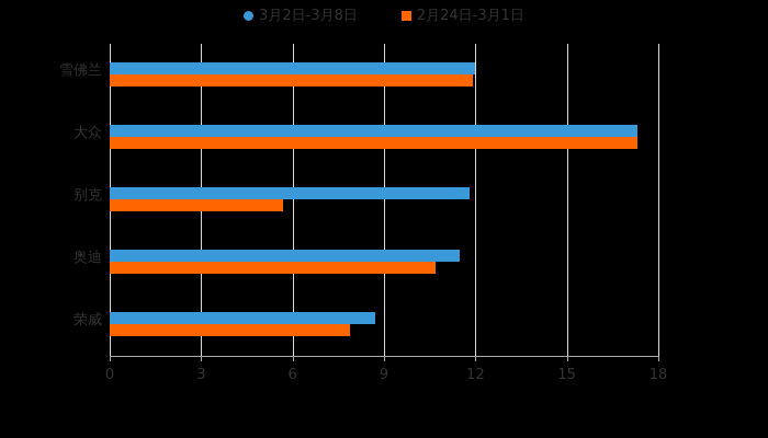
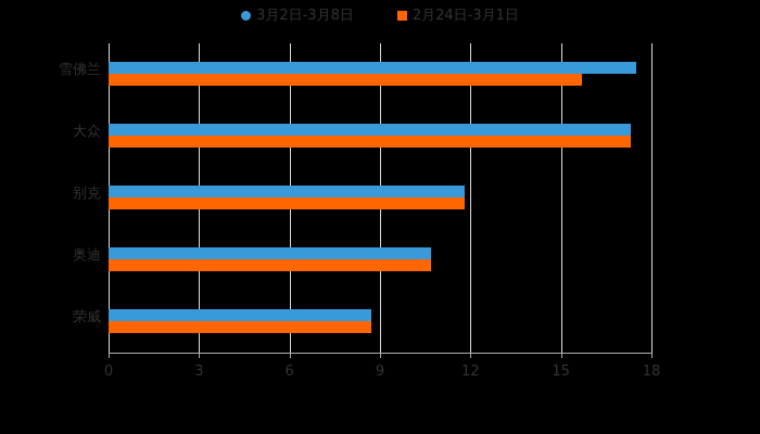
3月2日-3月8日/雪佛兰: 12.0 -> 17.5
2月24日-3月1日/雪佛兰: 11.9 -> 15.7
2月24日-3月1日/别克: 5.7 -> 11.8
3月2日-3月8日/奥迪: 11.5 -> 10.7
2月24日-3月1日/荣威: 7.9 -> 8.7
